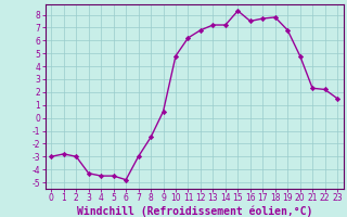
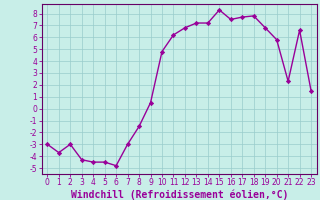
1: -2.8 -> -3.7
20: 4.8 -> 5.8
22: 2.2 -> 6.6
